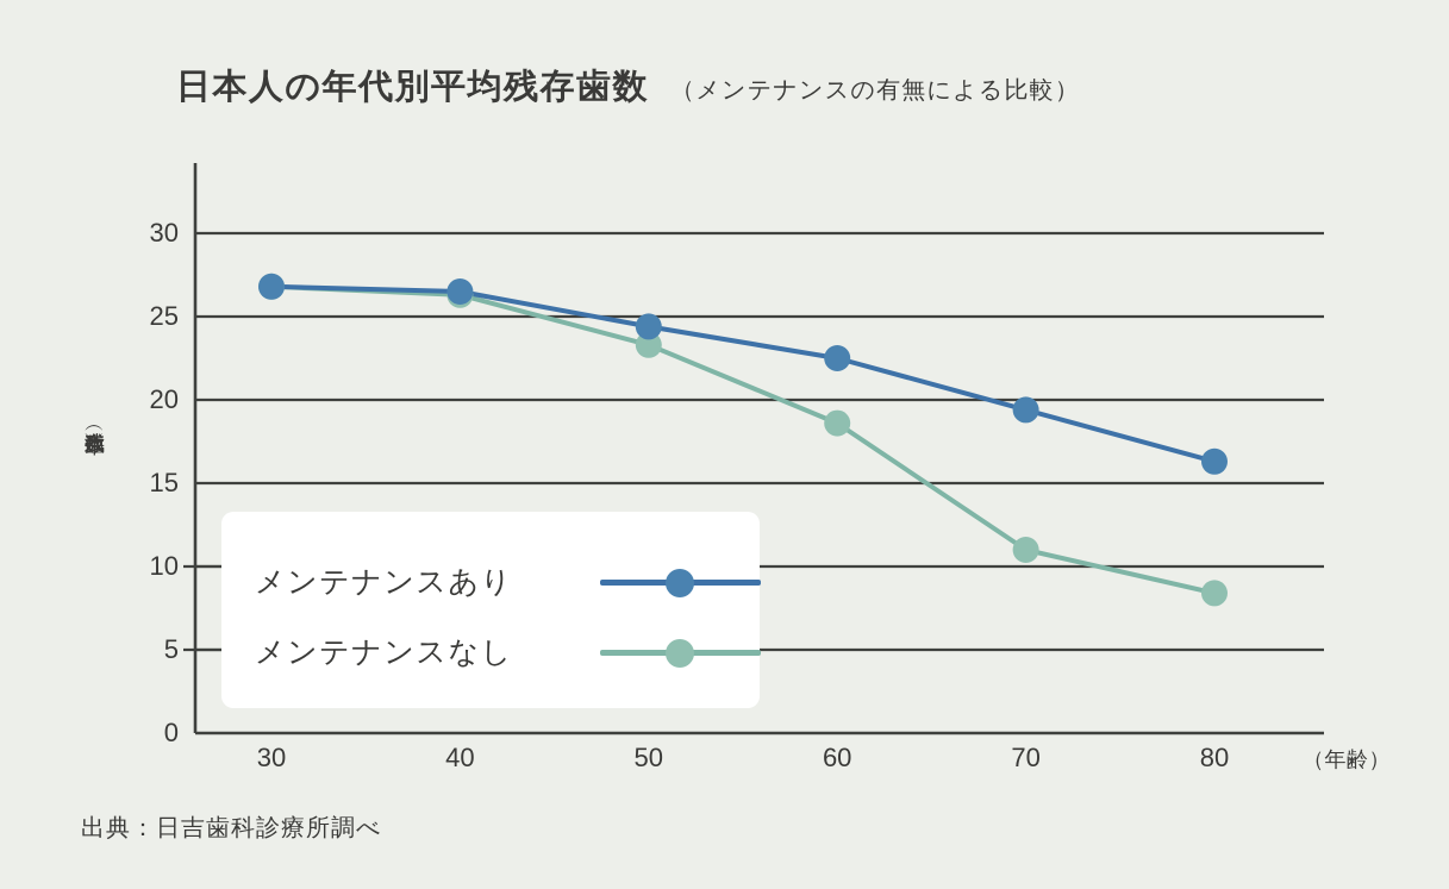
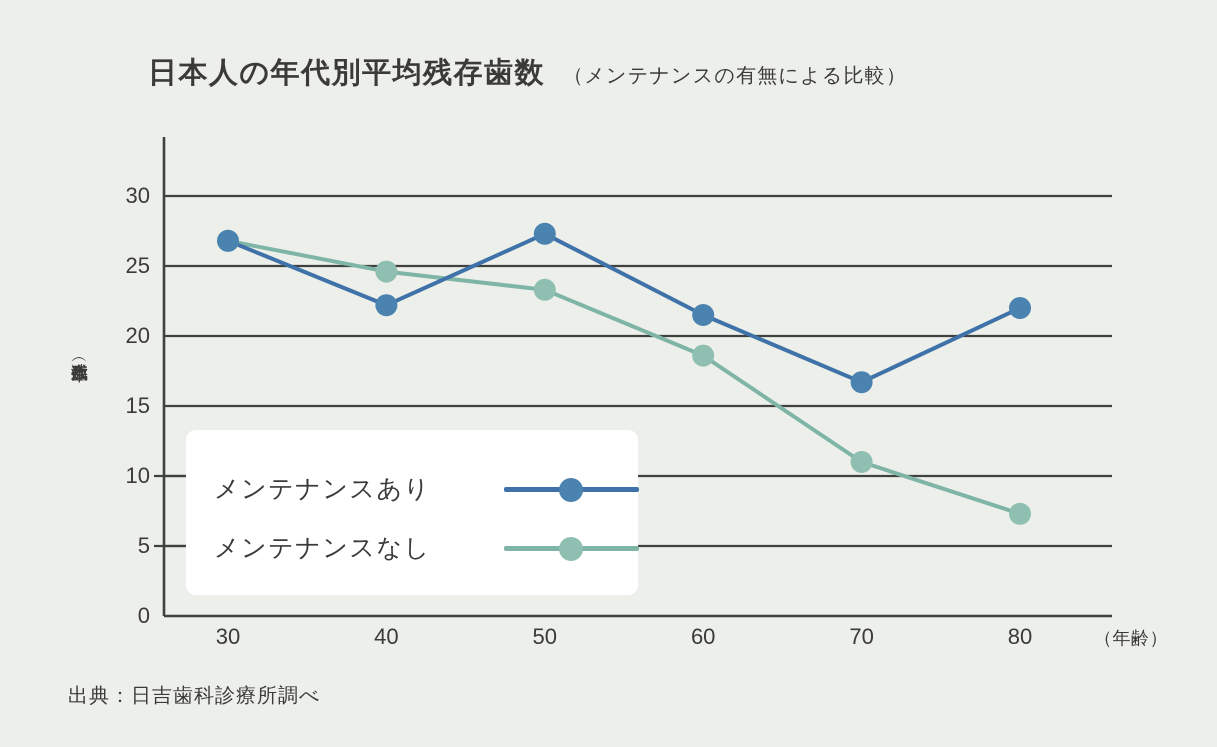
メンテナンスあり/40: 26.5 -> 22.2
メンテナンスなし/40: 26.3 -> 24.6
メンテナンスあり/50: 24.4 -> 27.3
メンテナンスあり/60: 22.5 -> 21.5
メンテナンスあり/70: 19.4 -> 16.7
メンテナンスあり/80: 16.3 -> 22.0
メンテナンスなし/80: 8.4 -> 7.3
